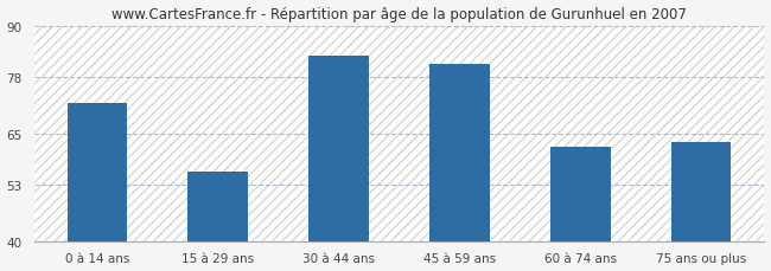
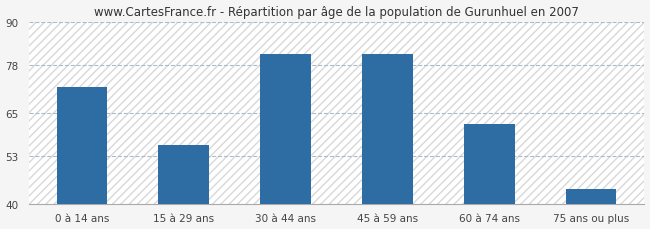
30 à 44 ans: 83 -> 81
75 ans ou plus: 63 -> 44
